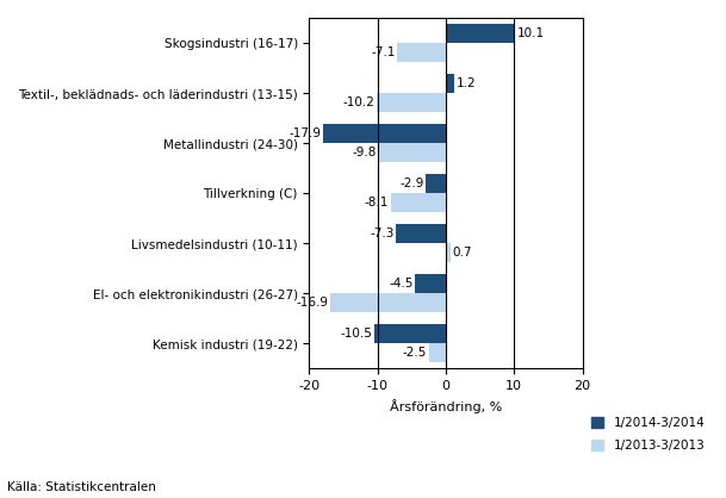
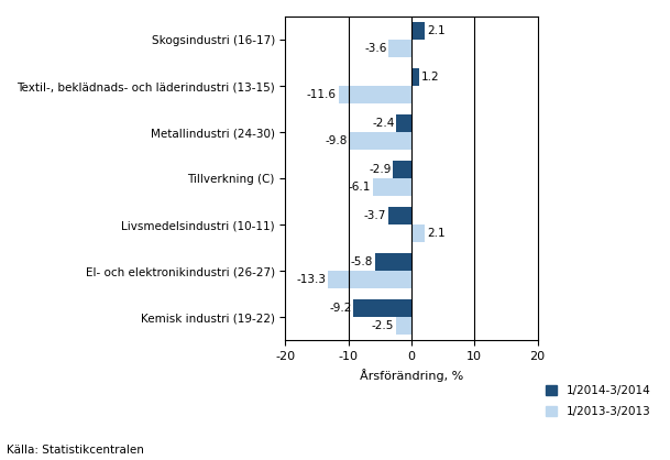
1/2014-3/2014/Skogsindustri (16-17): 10.1 -> 2.1
1/2013-3/2013/Skogsindustri (16-17): -7.1 -> -3.6
1/2013-3/2013/Textil-, beklädnads- och läderindustri (13-15): -10.2 -> -11.6
1/2014-3/2014/Metallindustri (24-30): -17.9 -> -2.4
1/2013-3/2013/Tillverkning (C): -8.1 -> -6.1
1/2014-3/2014/Livsmedelsindustri (10-11): -7.3 -> -3.7
1/2013-3/2013/Livsmedelsindustri (10-11): 0.7 -> 2.1
1/2014-3/2014/El- och elektronikindustri (26-27): -4.5 -> -5.8
1/2013-3/2013/El- och elektronikindustri (26-27): -16.9 -> -13.3
1/2014-3/2014/Kemisk industri (19-22): -10.5 -> -9.2
